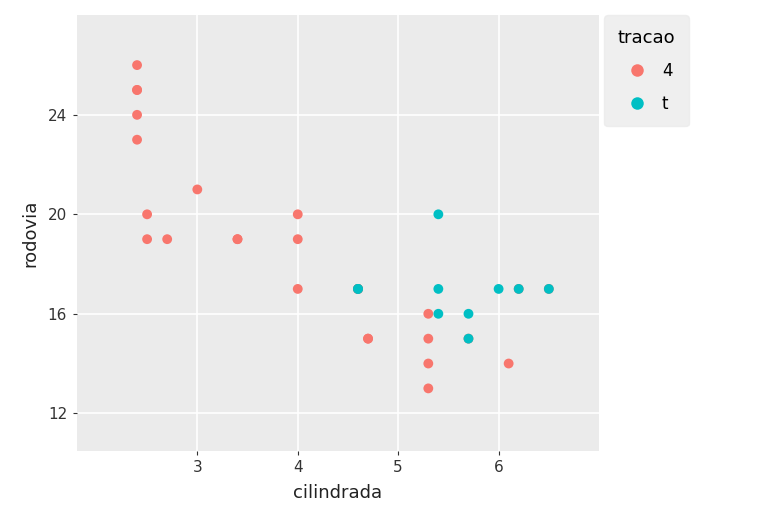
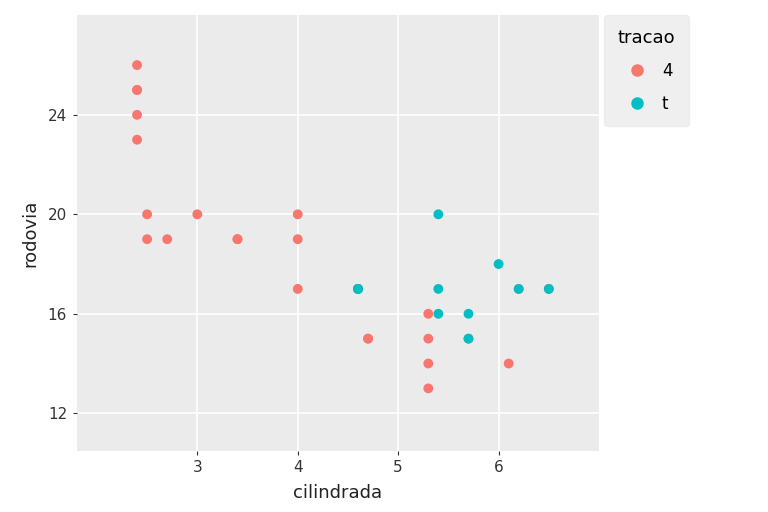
4/3: 21 -> 20
t/6: 17 -> 18
